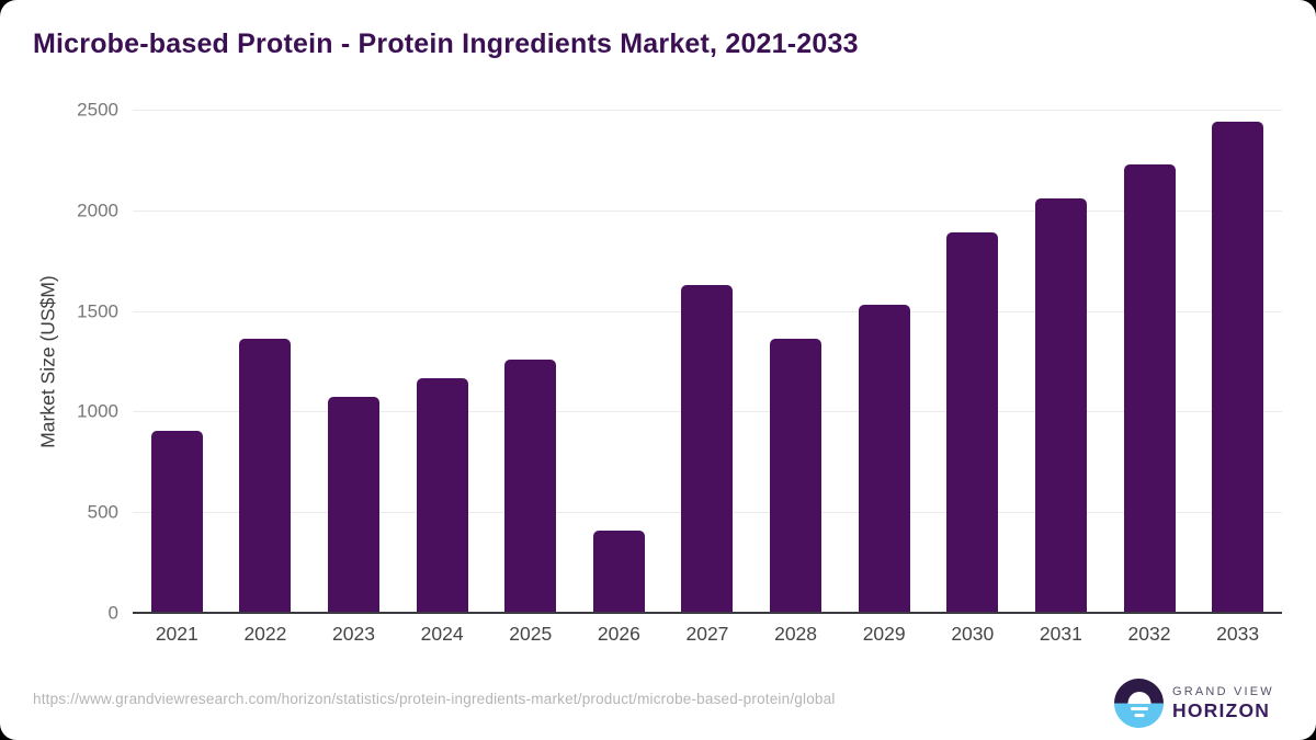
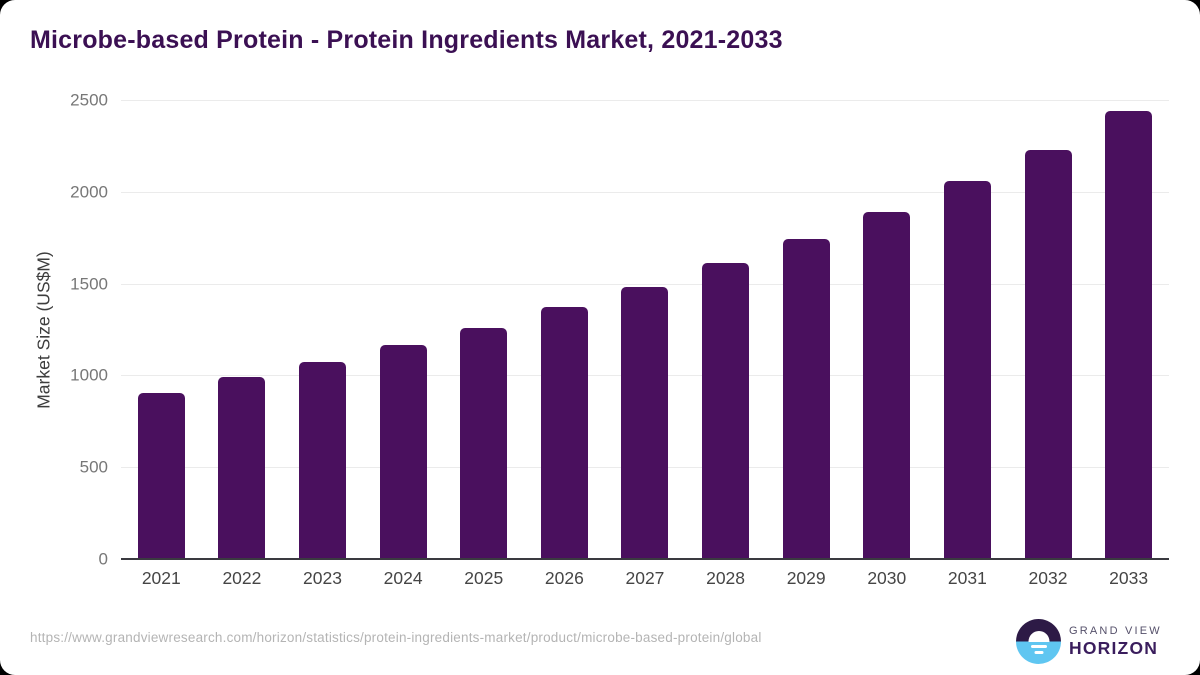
2022: 1360 -> 990
2026: 410 -> 1370
2027: 1630 -> 1480
2028: 1360 -> 1610
2029: 1530 -> 1740
